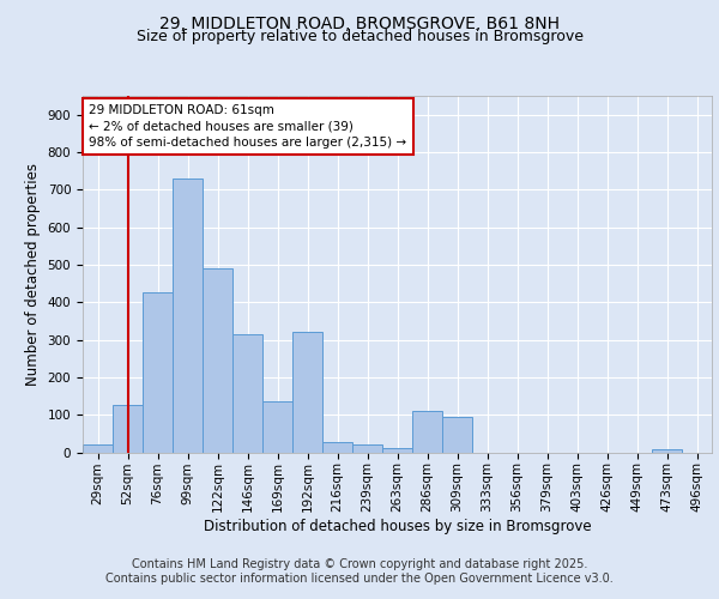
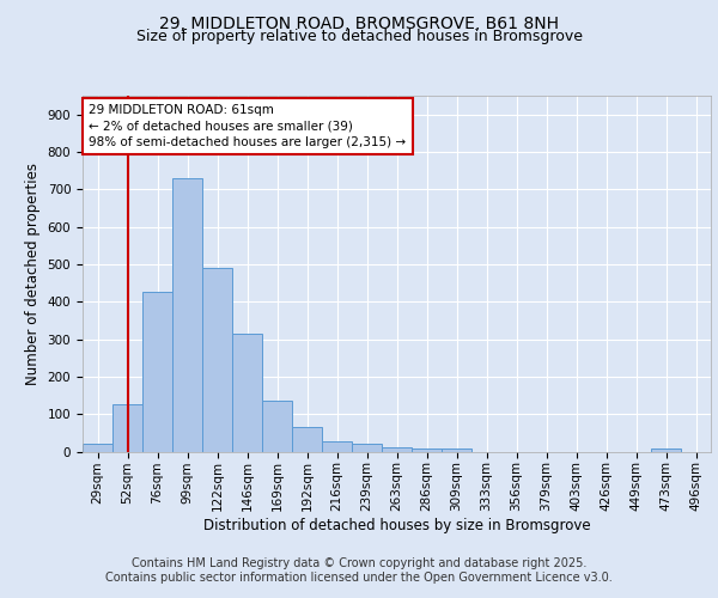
192sqm: 320 -> 65
286sqm: 110 -> 8
309sqm: 95 -> 8
